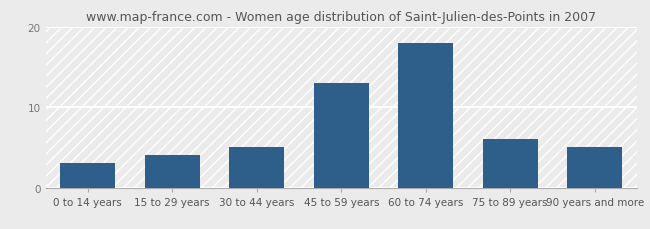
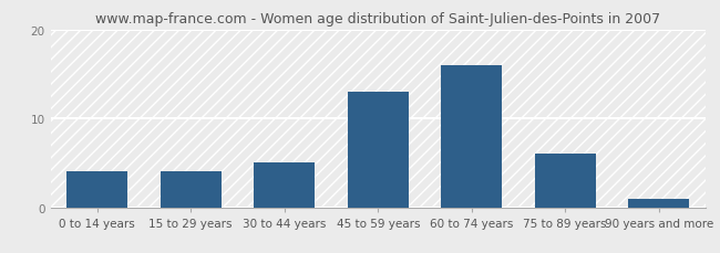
0 to 14 years: 3 -> 4
60 to 74 years: 18 -> 16
90 years and more: 5 -> 1
